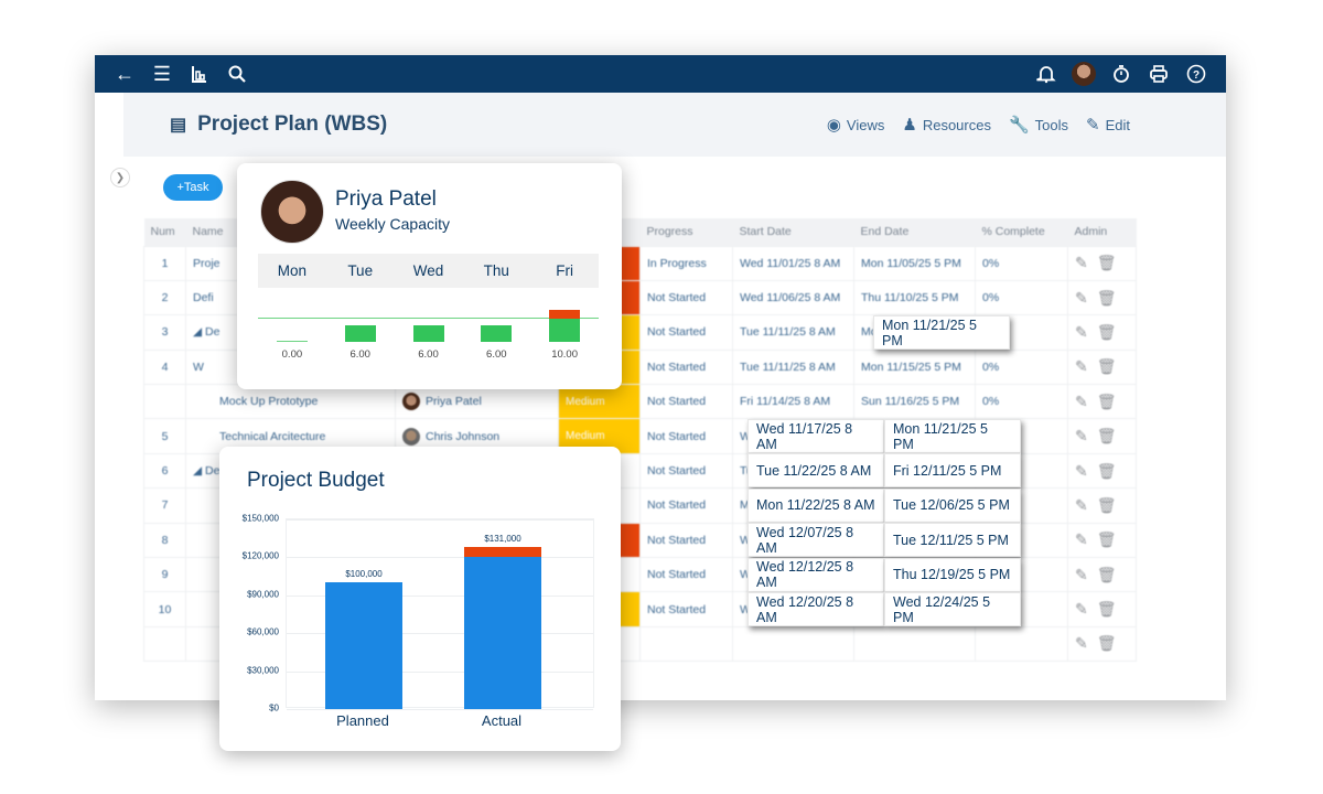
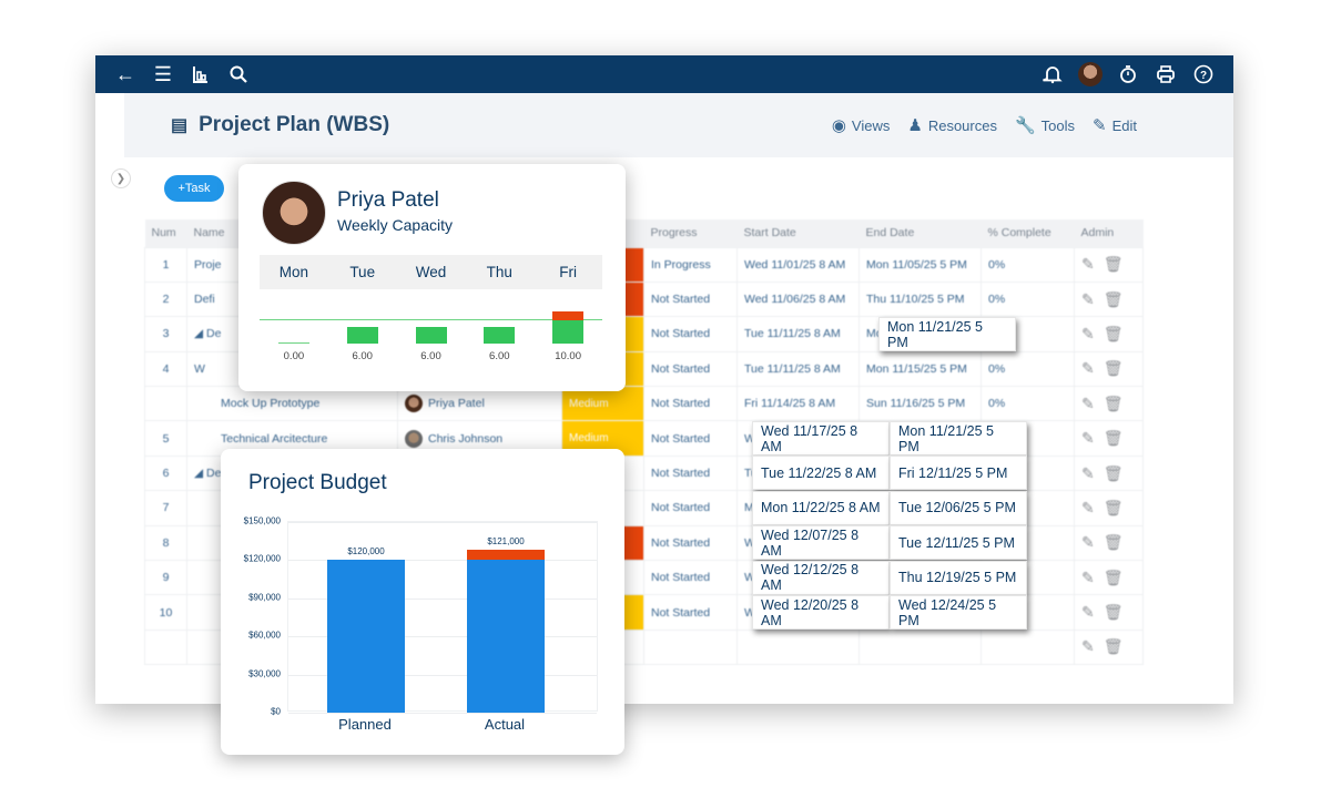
Project Budget/Planned: $100,000 -> $120,000
Project Budget/Actual: $131,000 -> $121,000
